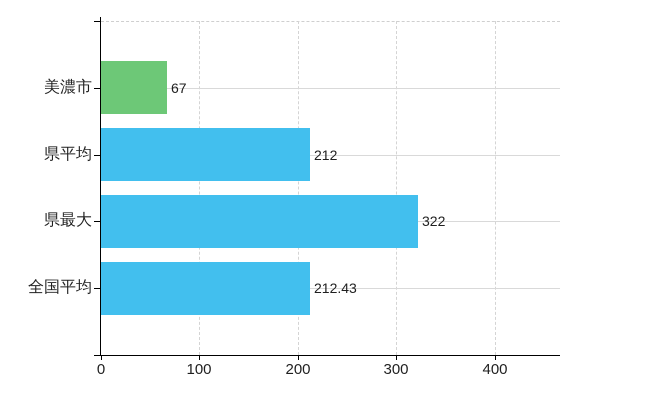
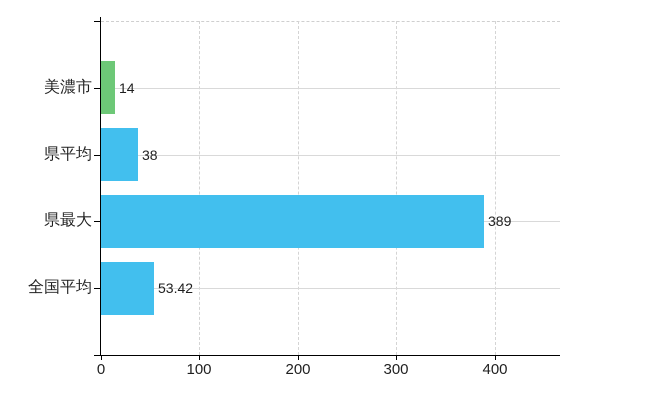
美濃市: 67 -> 14
県平均: 212 -> 38
県最大: 322 -> 389
全国平均: 212.43 -> 53.42
